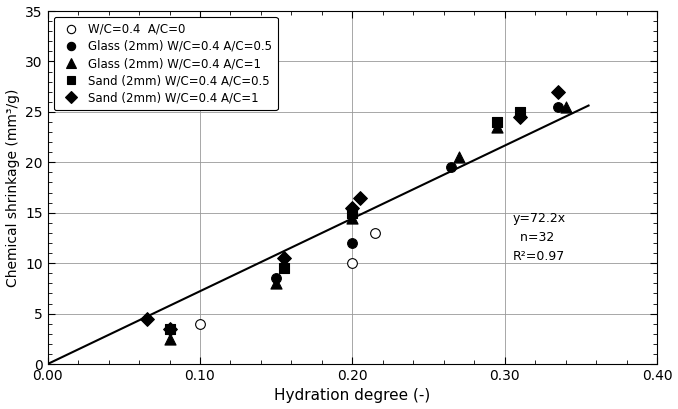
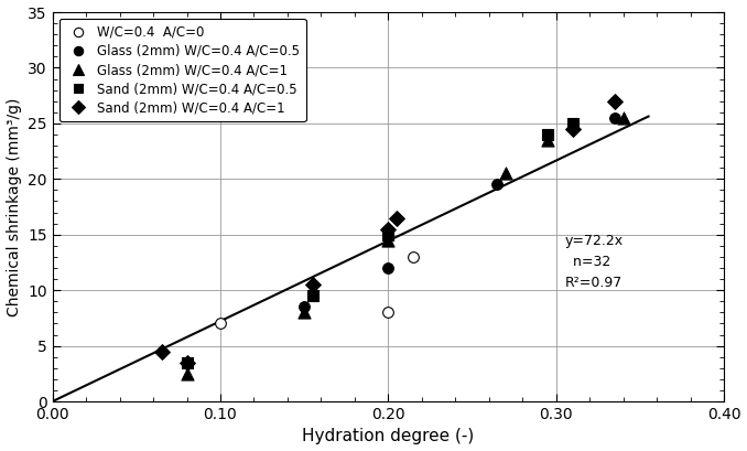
W/C=0.4 A/C=0/0.10: 4 -> 7
W/C=0.4 A/C=0/0.20: 10 -> 8
